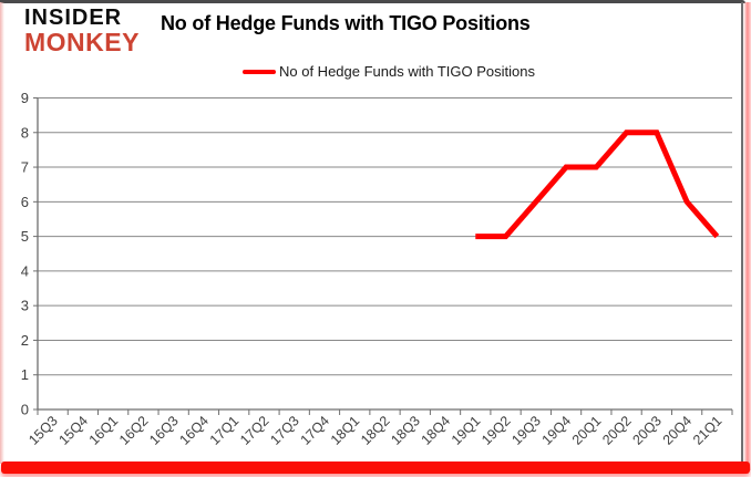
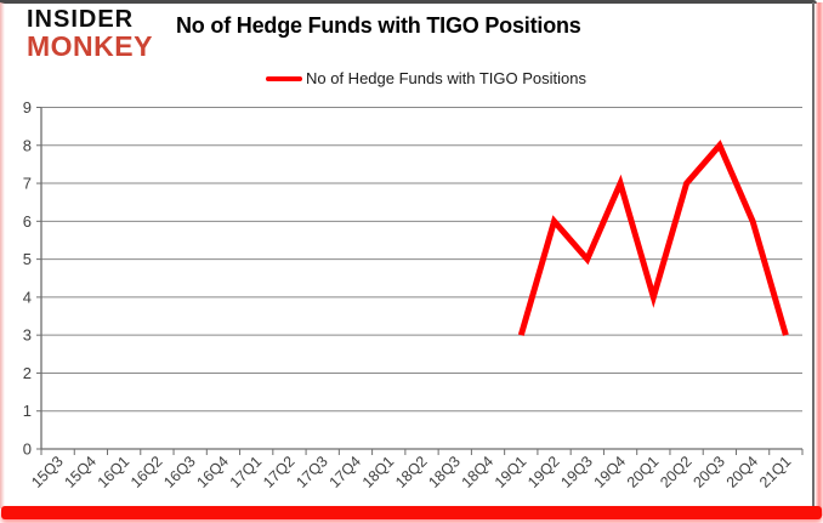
19Q1: 5 -> 3
19Q2: 5 -> 6
19Q3: 6 -> 5
20Q1: 7 -> 4
20Q2: 8 -> 7
21Q1: 5 -> 3
